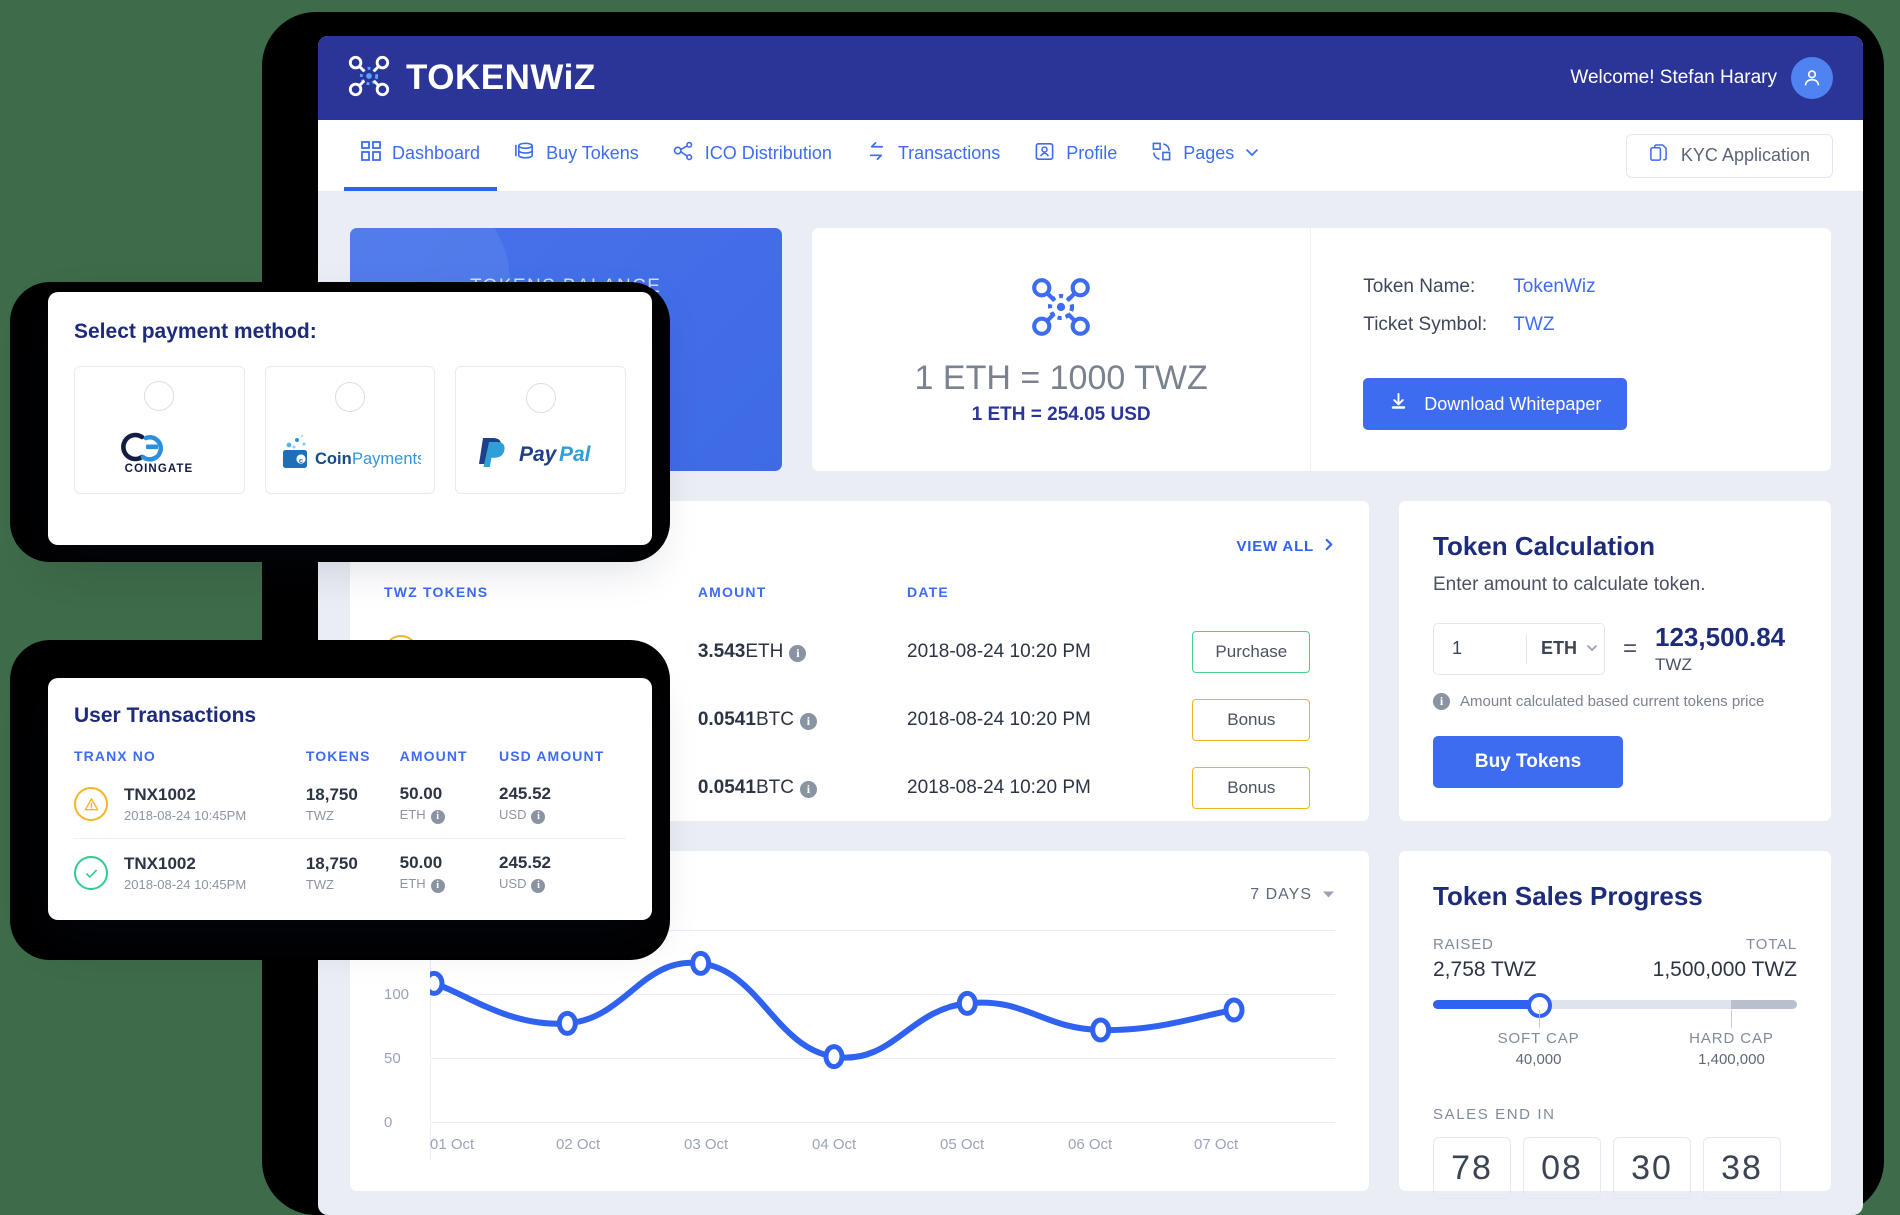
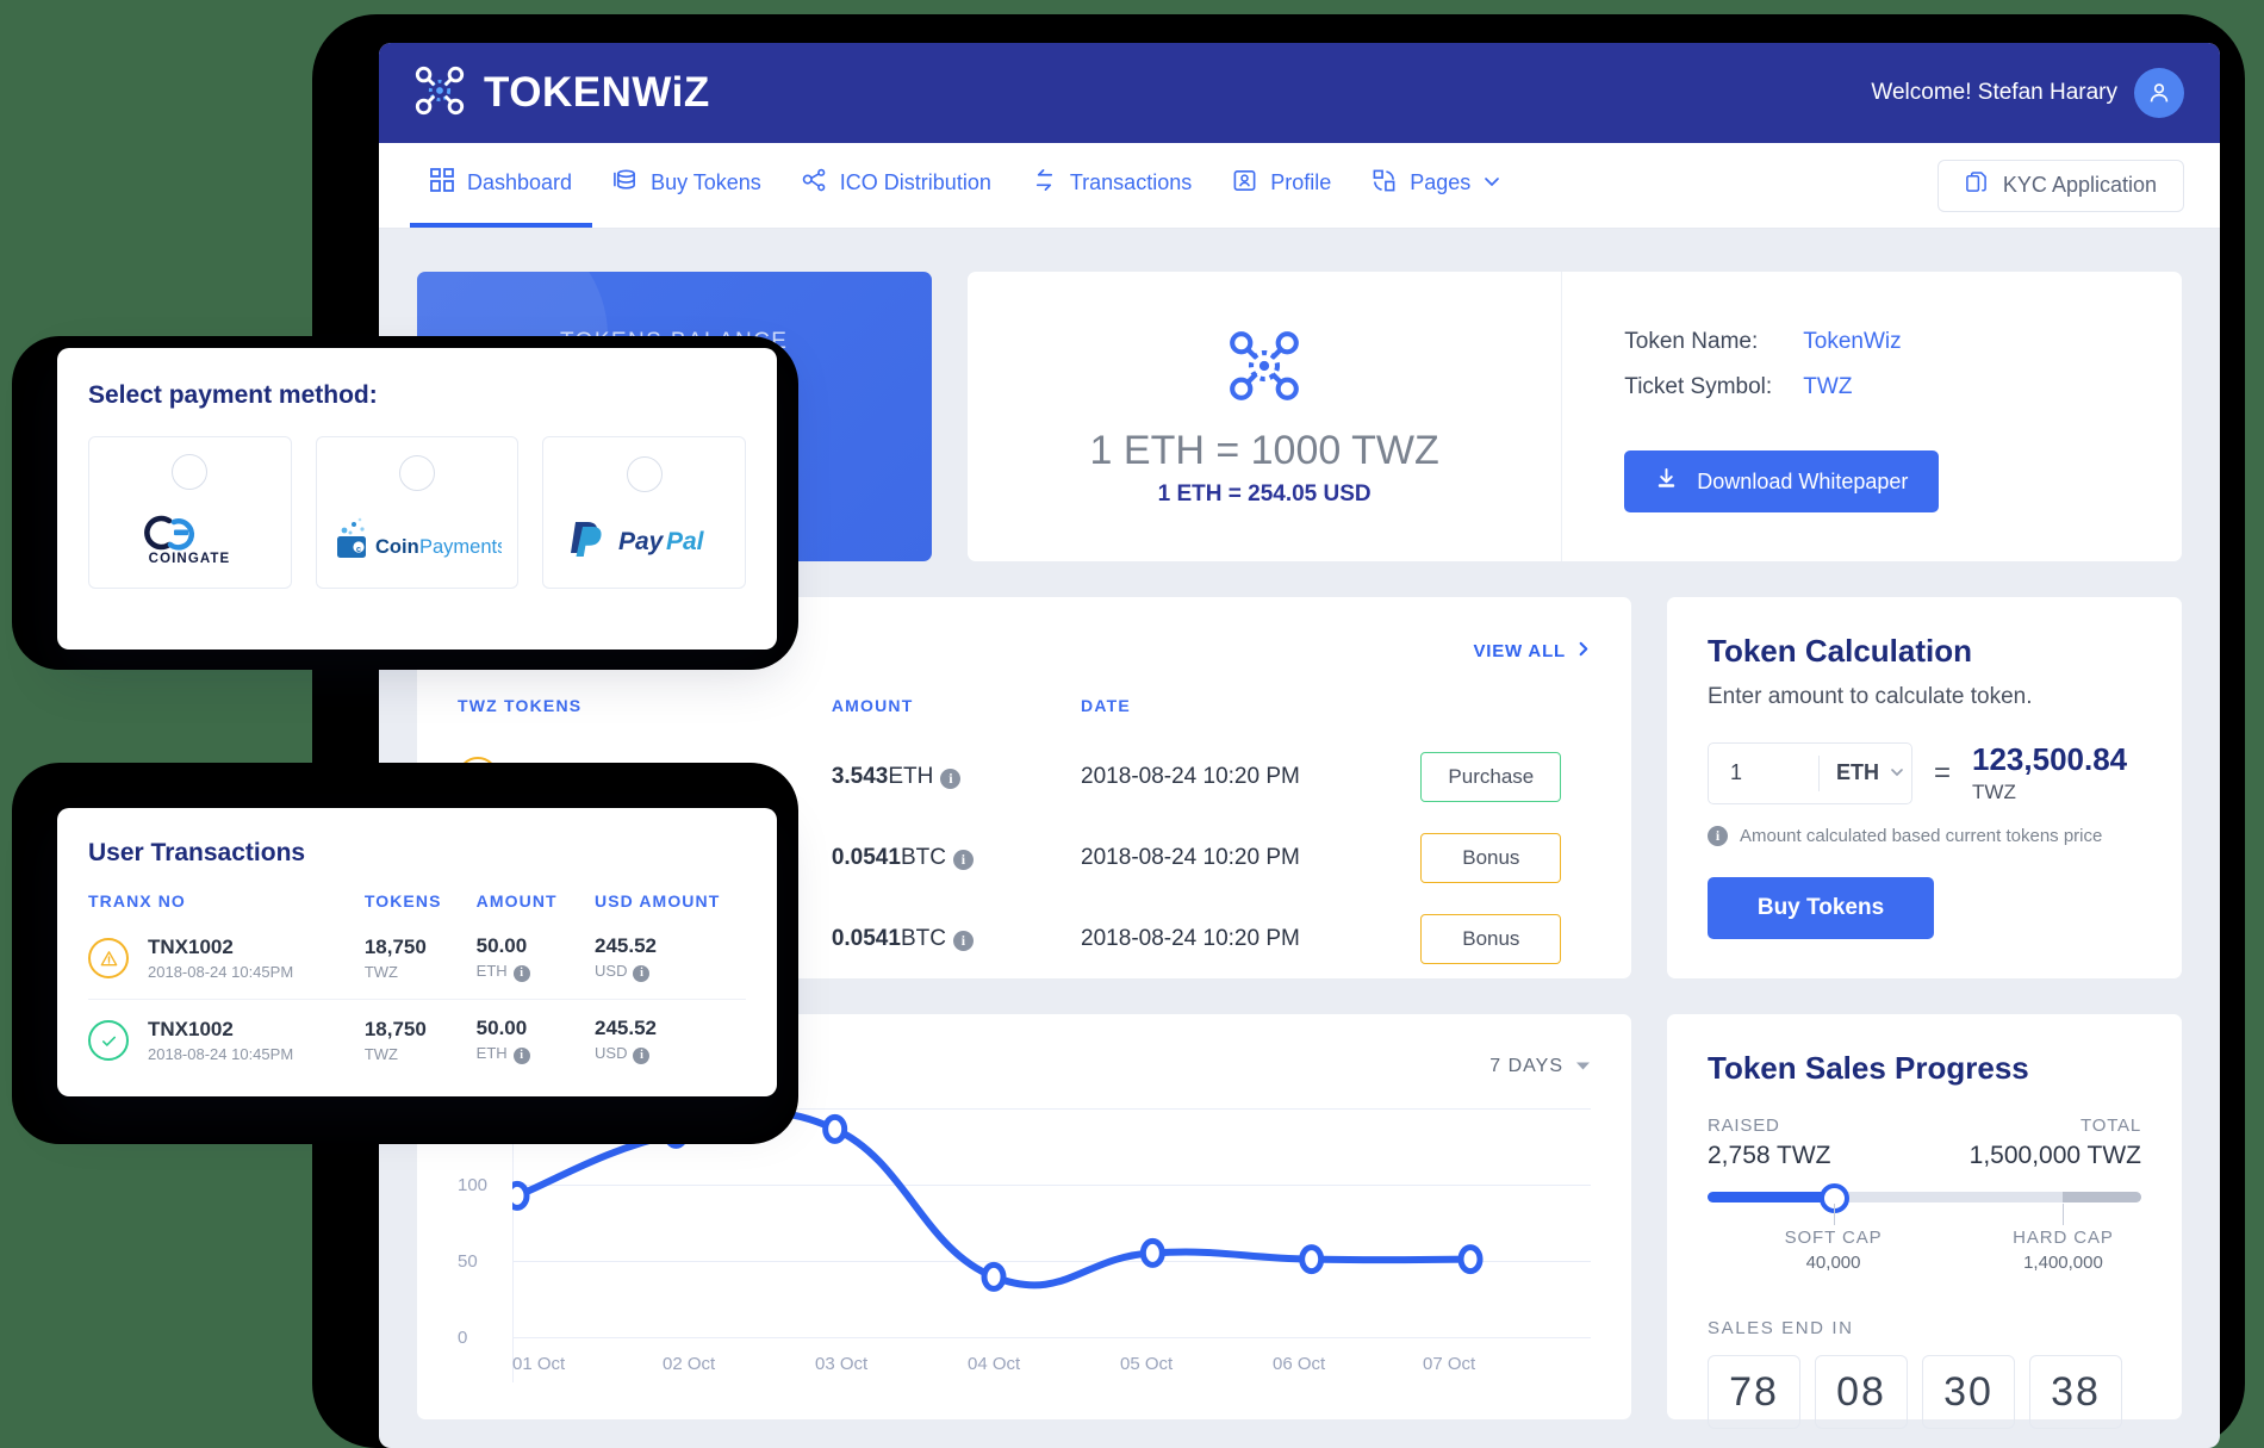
01 Oct: 110 -> 95
02 Oct: 80 -> 134
03 Oct: 125 -> 137
04 Oct: 55 -> 44
05 Oct: 95 -> 59
06 Oct: 75 -> 55
07 Oct: 90 -> 55
